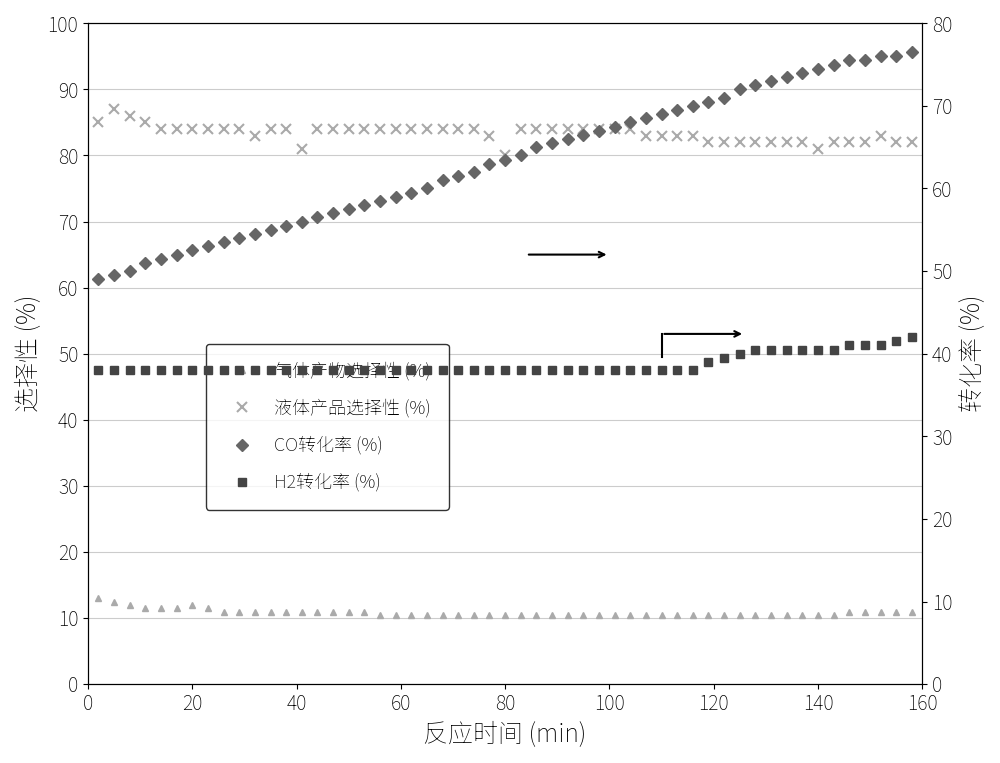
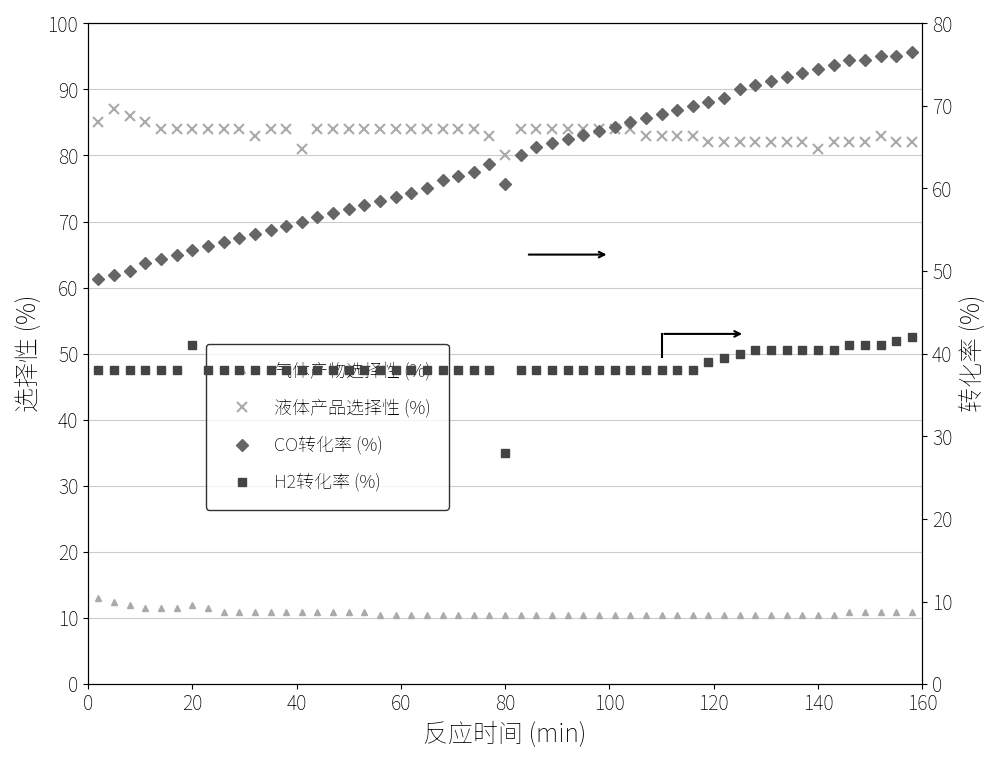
H2转化率 (%)/20: 38.0 -> 41.0
CO转化率 (%)/80: 63.5 -> 60.6
H2转化率 (%)/80: 38.0 -> 28.0
